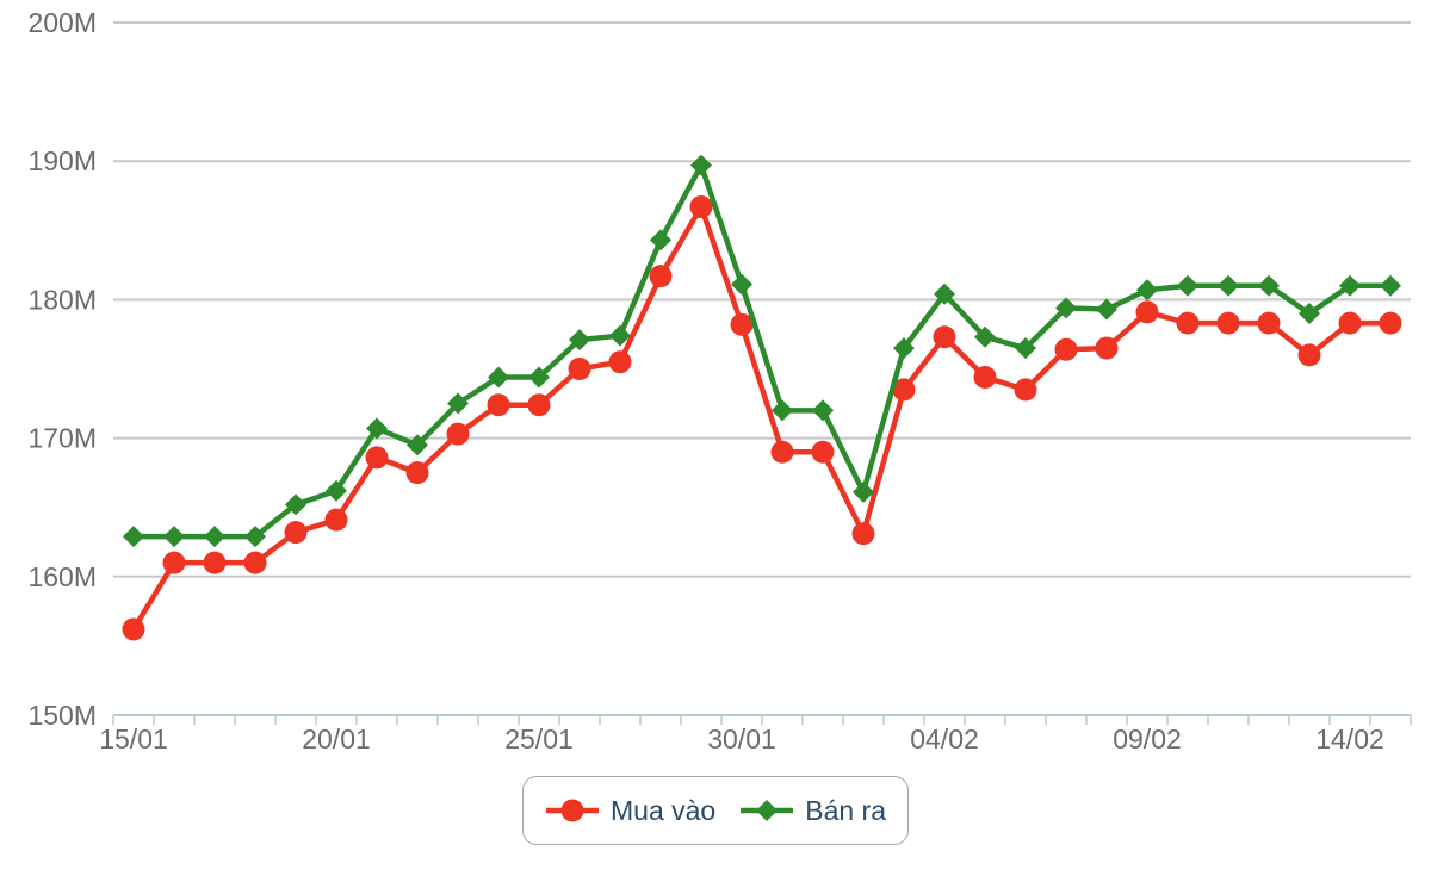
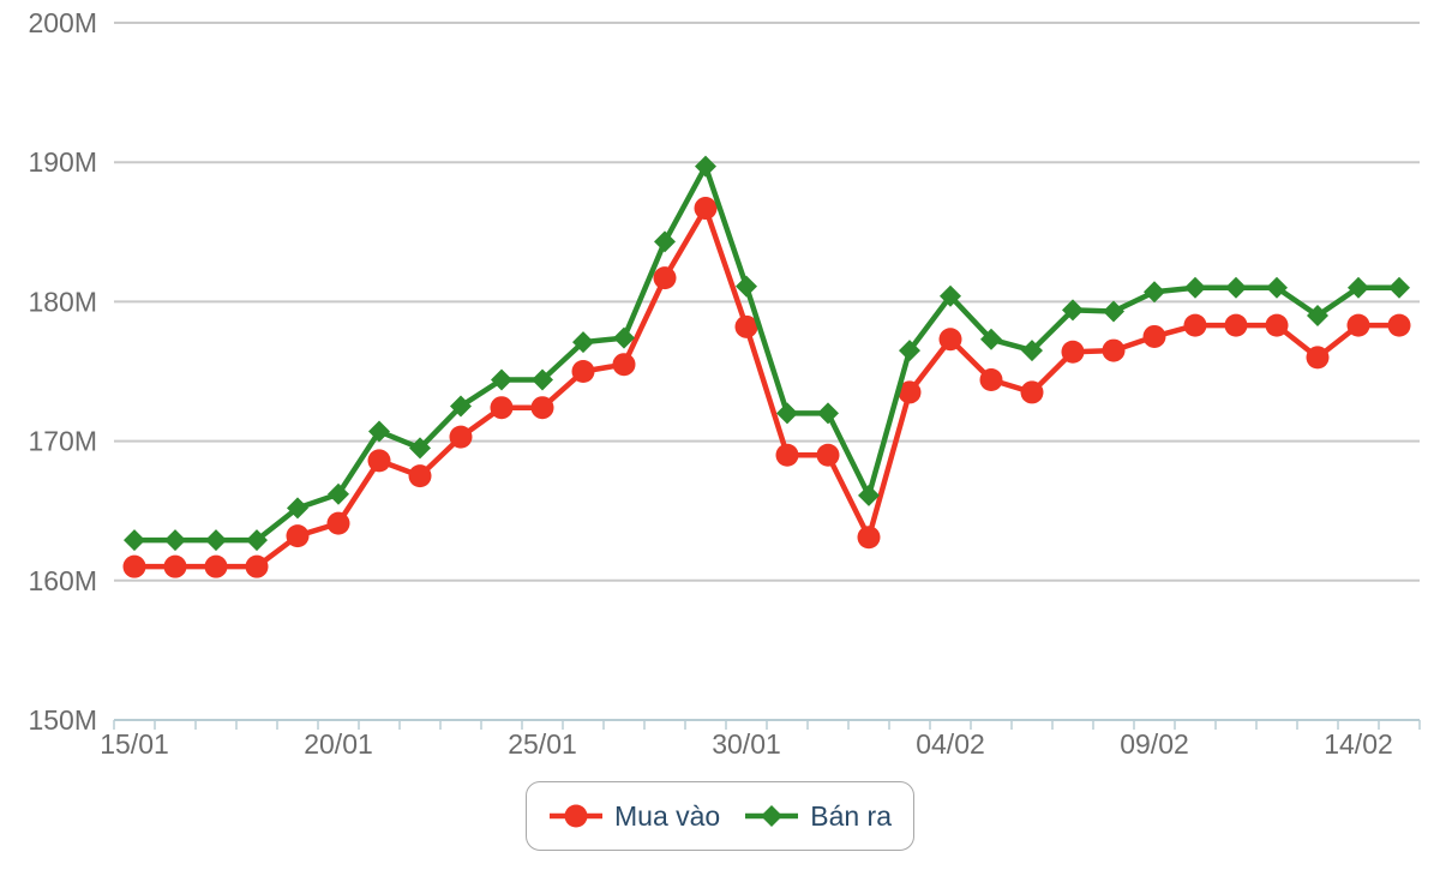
Mua vào/15/01: 156.2M -> 161.0M
Mua vào/09/02: 179.1M -> 177.5M
